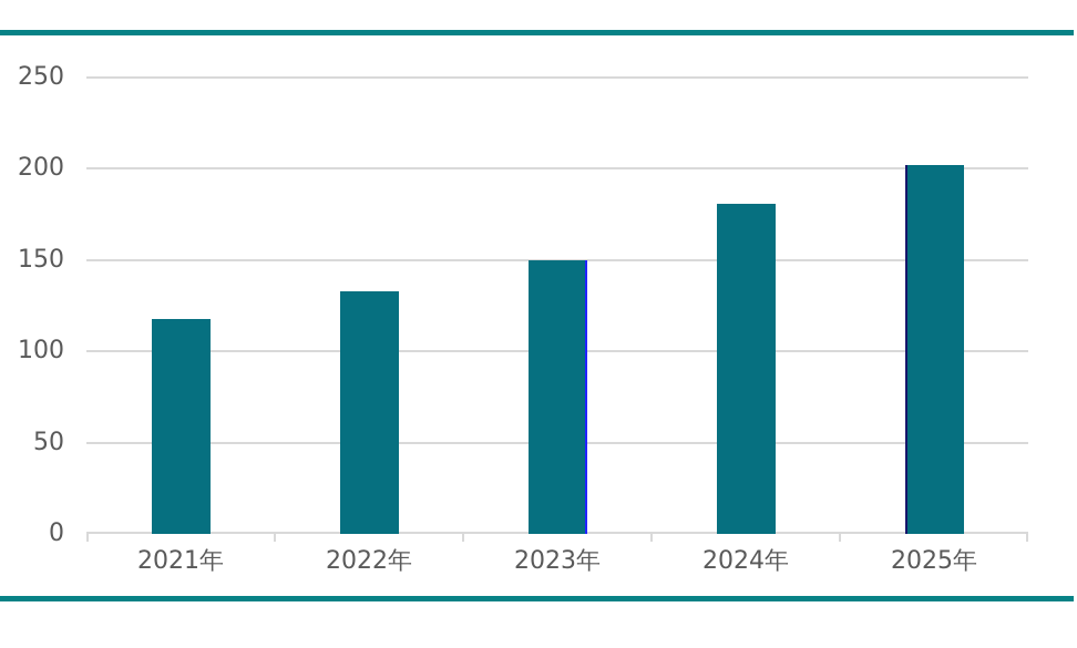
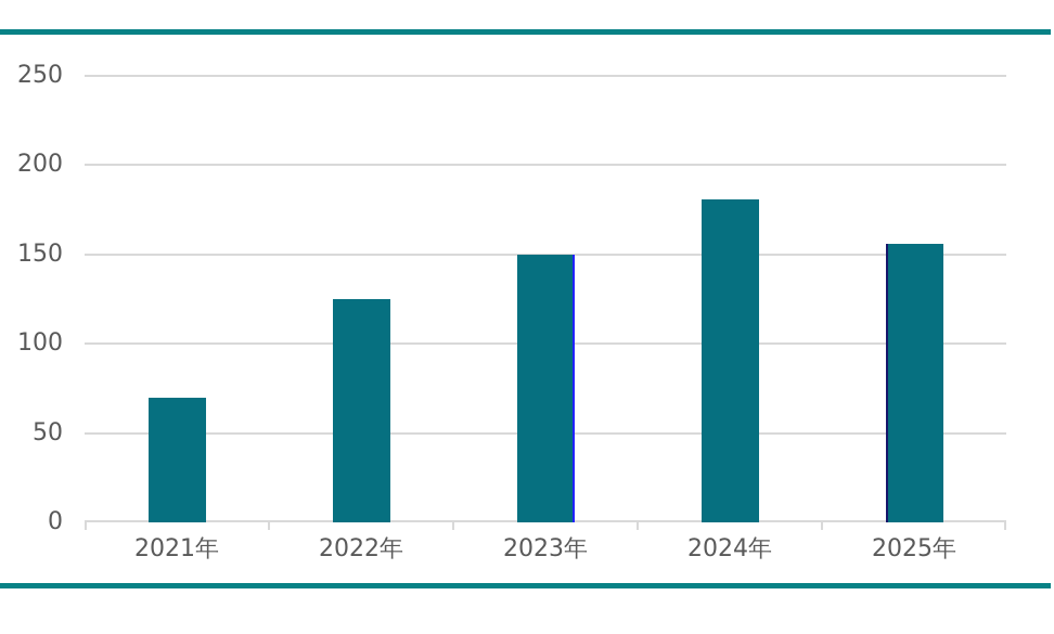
2021年: 118 -> 70
2022年: 133 -> 125
2025年: 202 -> 156
